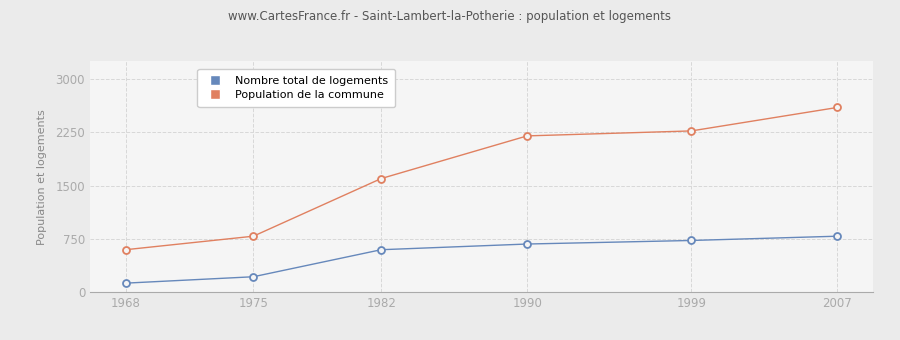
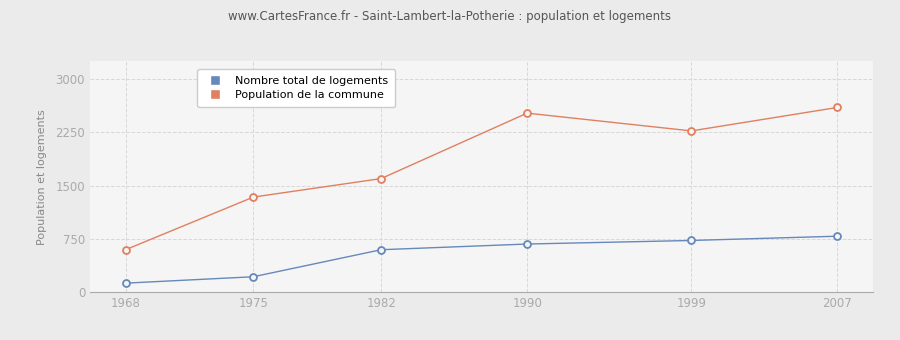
Population de la commune/1975: 790 -> 1340
Population de la commune/1990: 2200 -> 2520
